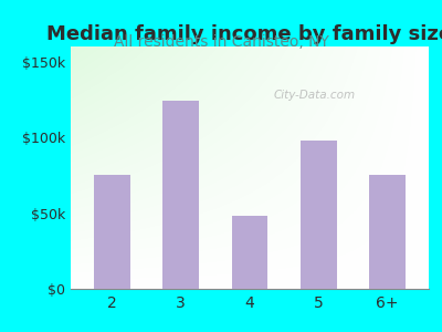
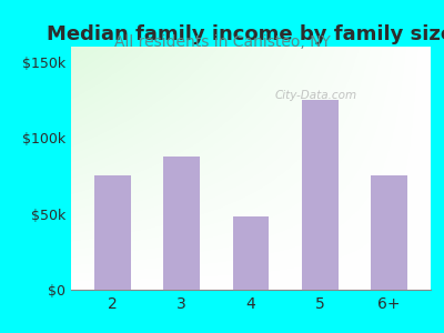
3: $124k -> $88k
5: $98k -> $125k
